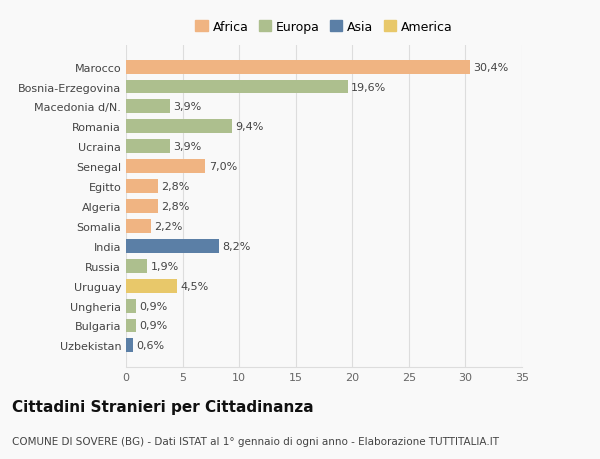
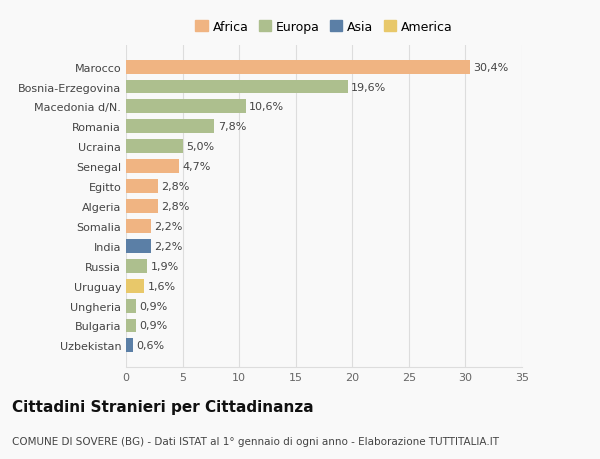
Macedonia d/N.: 3,9% -> 10,6%
Romania: 9,4% -> 7,8%
Ucraina: 3,9% -> 5,0%
Senegal: 7,0% -> 4,7%
India: 8,2% -> 2,2%
Uruguay: 4,5% -> 1,6%
